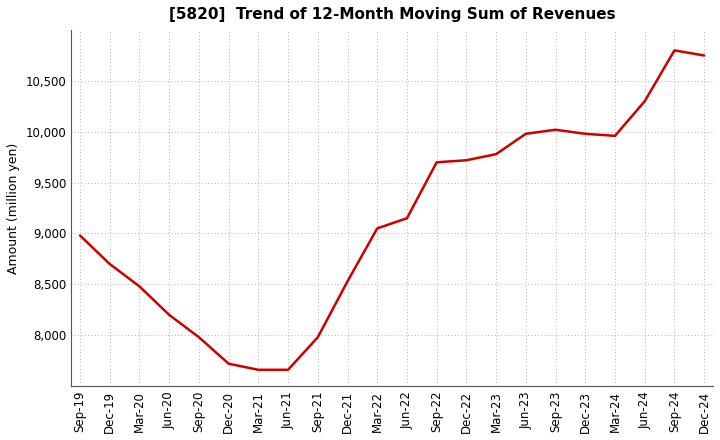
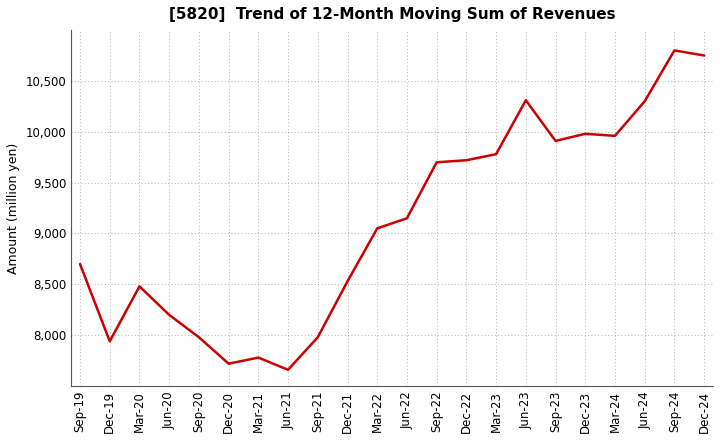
Sep-19: 8,980 -> 8,700
Dec-19: 8,700 -> 7,940
Mar-21: 7,660 -> 7,780
Jun-23: 9,980 -> 10,310
Sep-23: 10,020 -> 9,910
